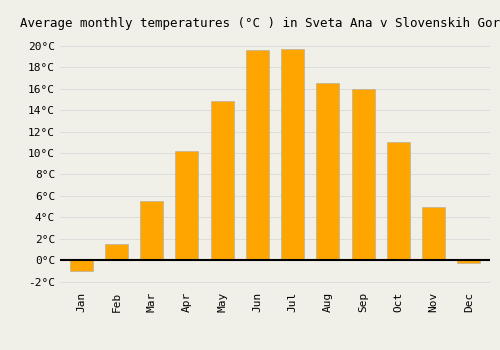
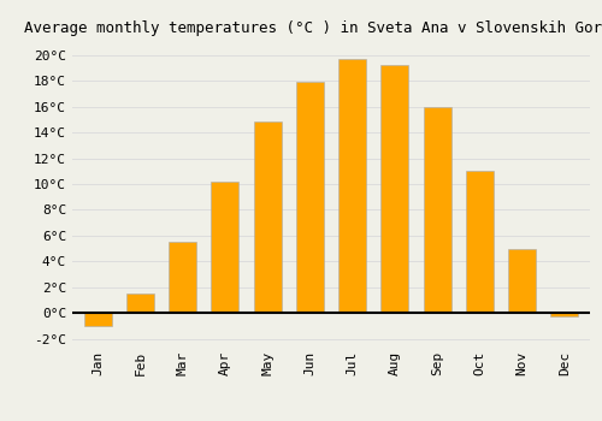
Jun: 19.6°C -> 17.9°C
Aug: 16.5°C -> 19.2°C
